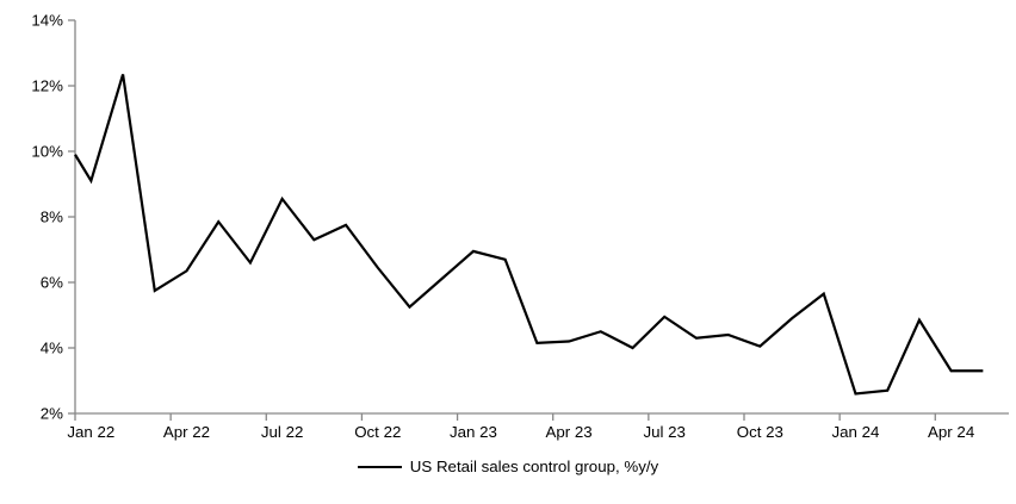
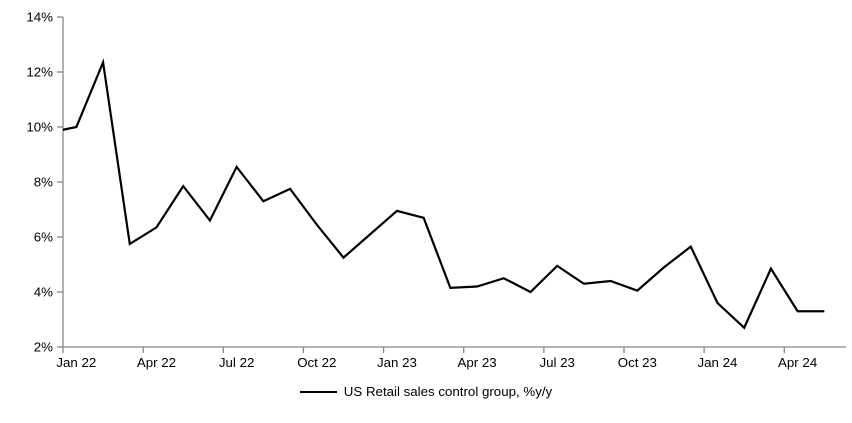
Jan 22: 9.1% -> 10.0%
Jan 24: 2.6% -> 3.6%
